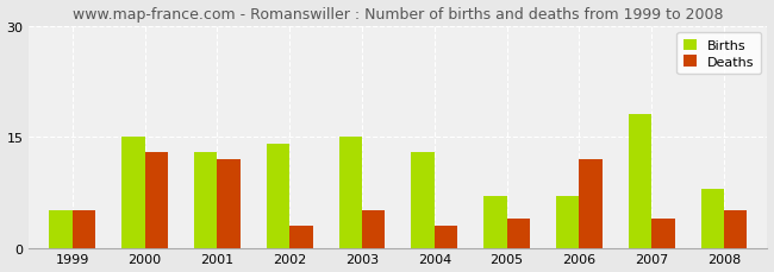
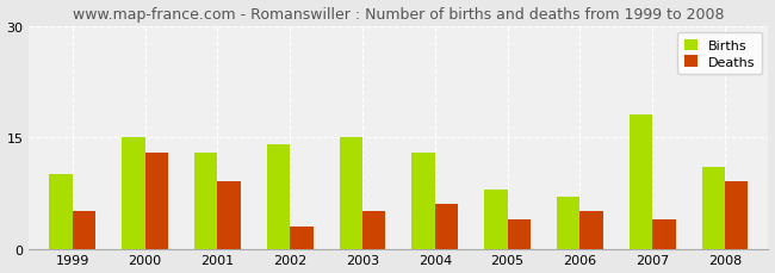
Births/1999: 5 -> 10
Deaths/2001: 12 -> 9
Deaths/2004: 3 -> 6
Births/2005: 7 -> 8
Deaths/2006: 12 -> 5
Births/2008: 8 -> 11
Deaths/2008: 5 -> 9
